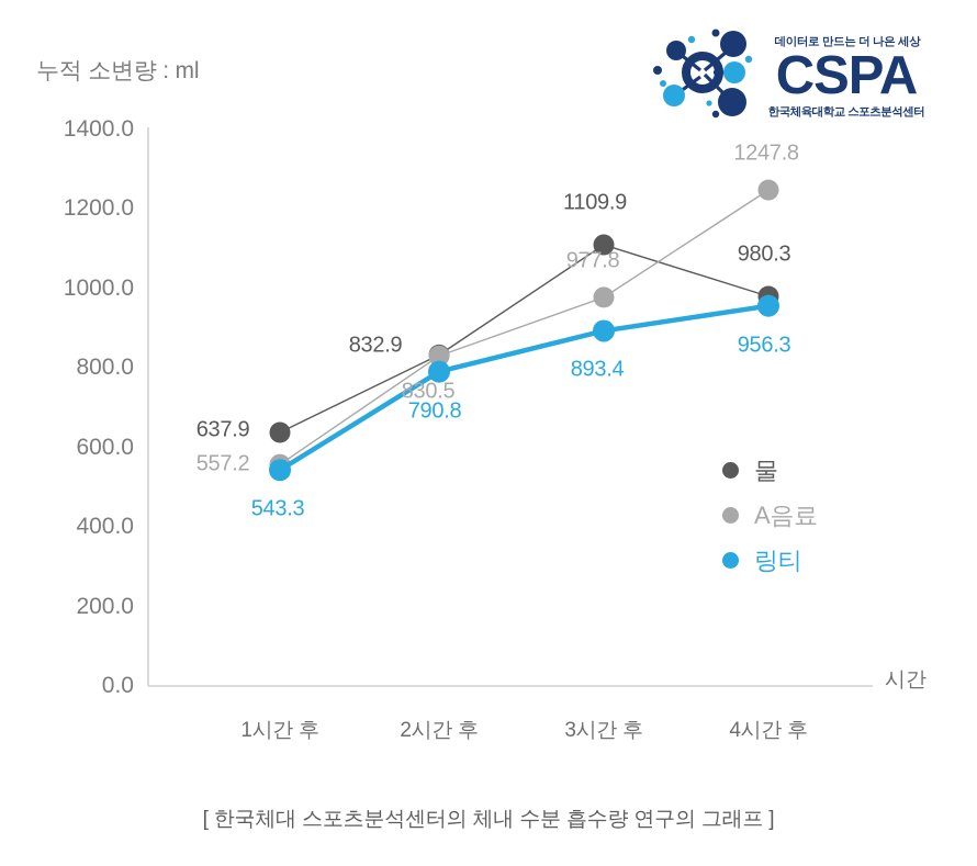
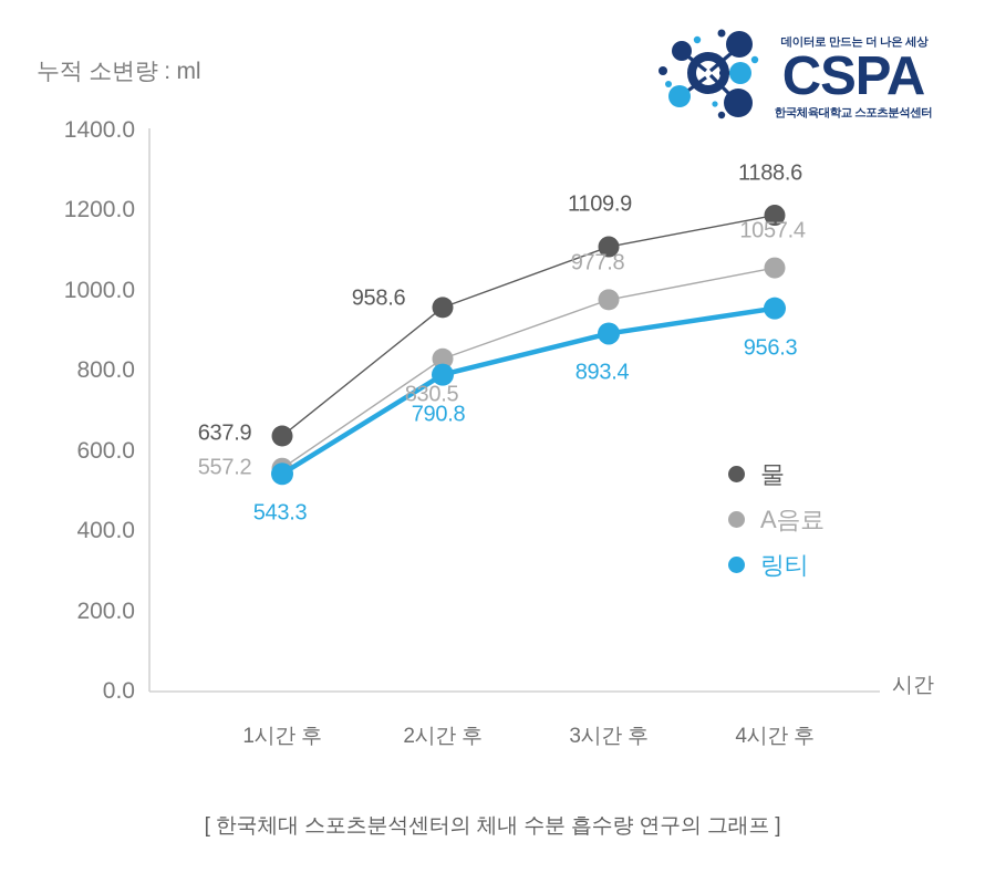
물/2시간 후: 832.9 -> 958.6
물/4시간 후: 980.3 -> 1188.6
A음료/4시간 후: 1247.8 -> 1057.4
